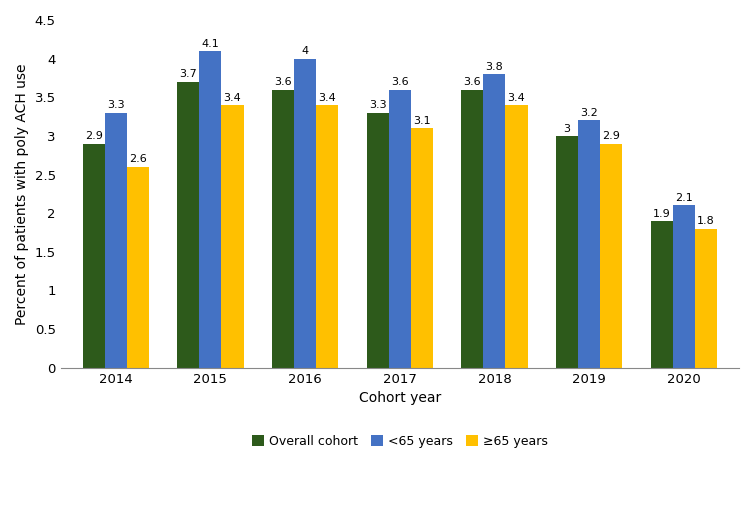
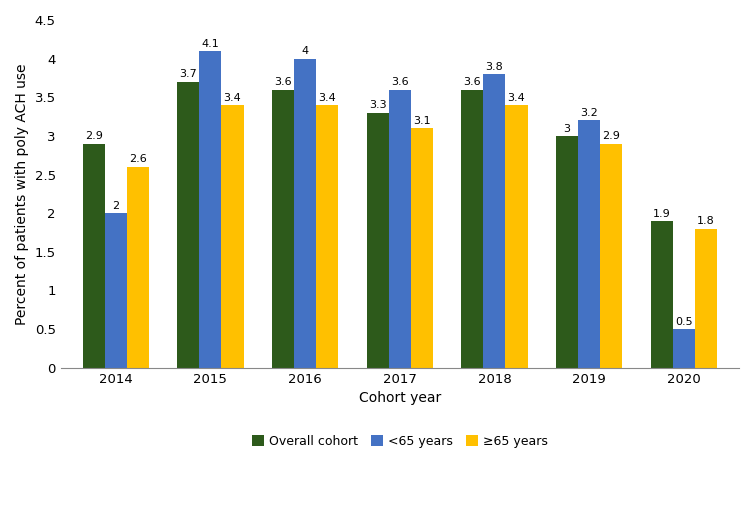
<65 years/2014: 3.3 -> 2
<65 years/2020: 2.1 -> 0.5
